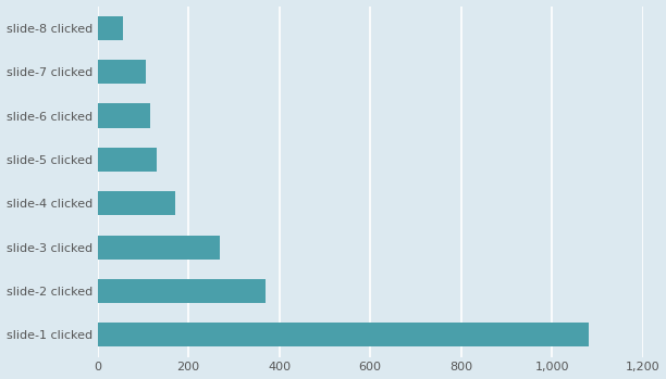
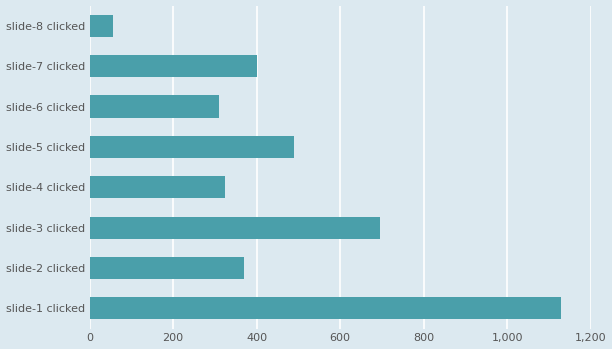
slide-7 clicked: 105 -> 400
slide-6 clicked: 115 -> 310
slide-5 clicked: 130 -> 490
slide-4 clicked: 170 -> 325
slide-3 clicked: 270 -> 695
slide-1 clicked: 1,080 -> 1,130
